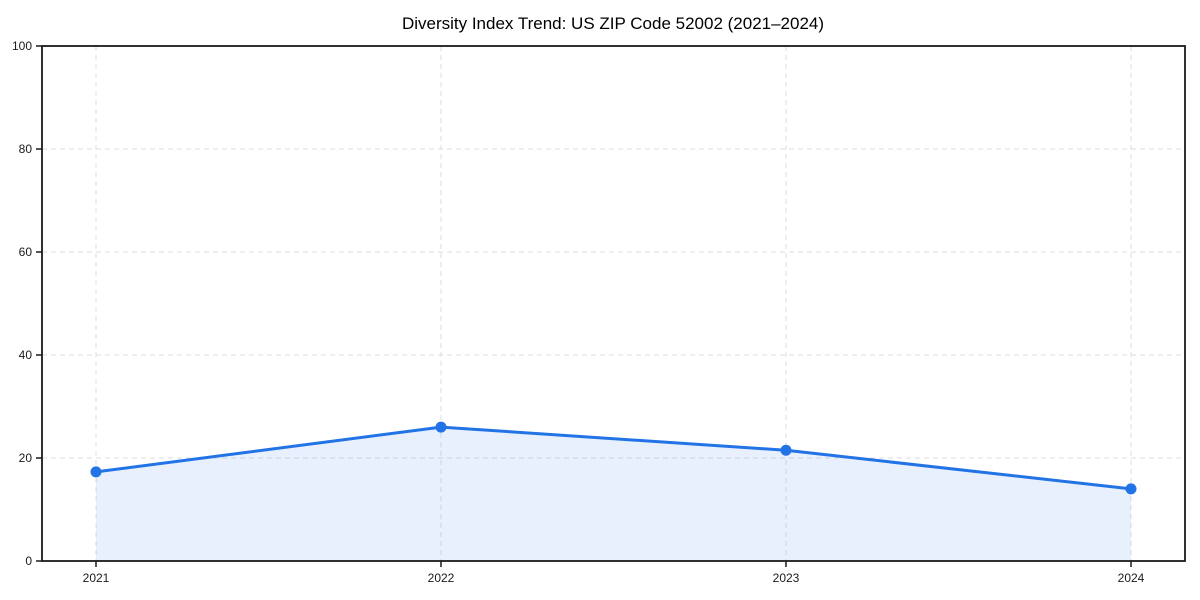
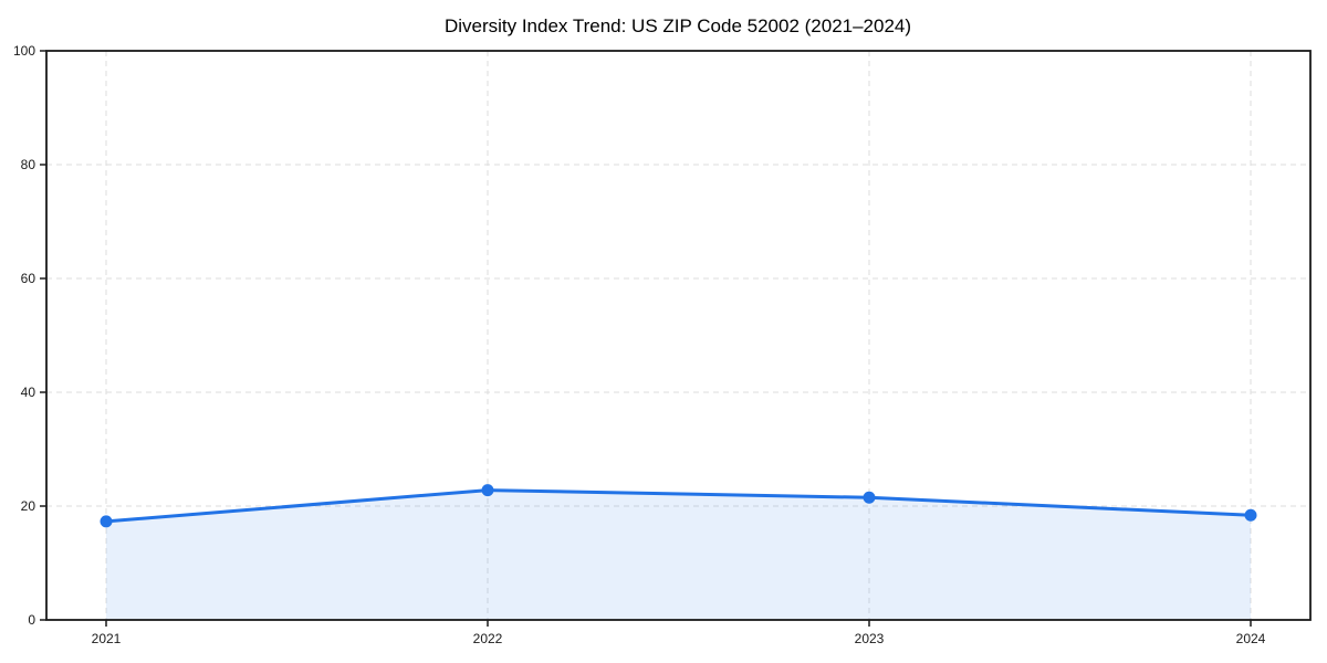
2022: 26 -> 23
2024: 14 -> 18
